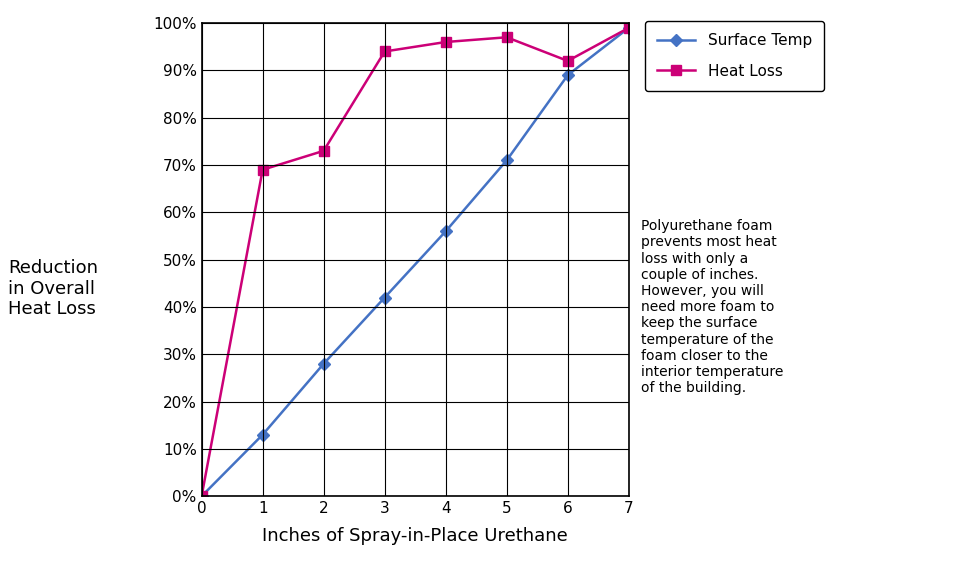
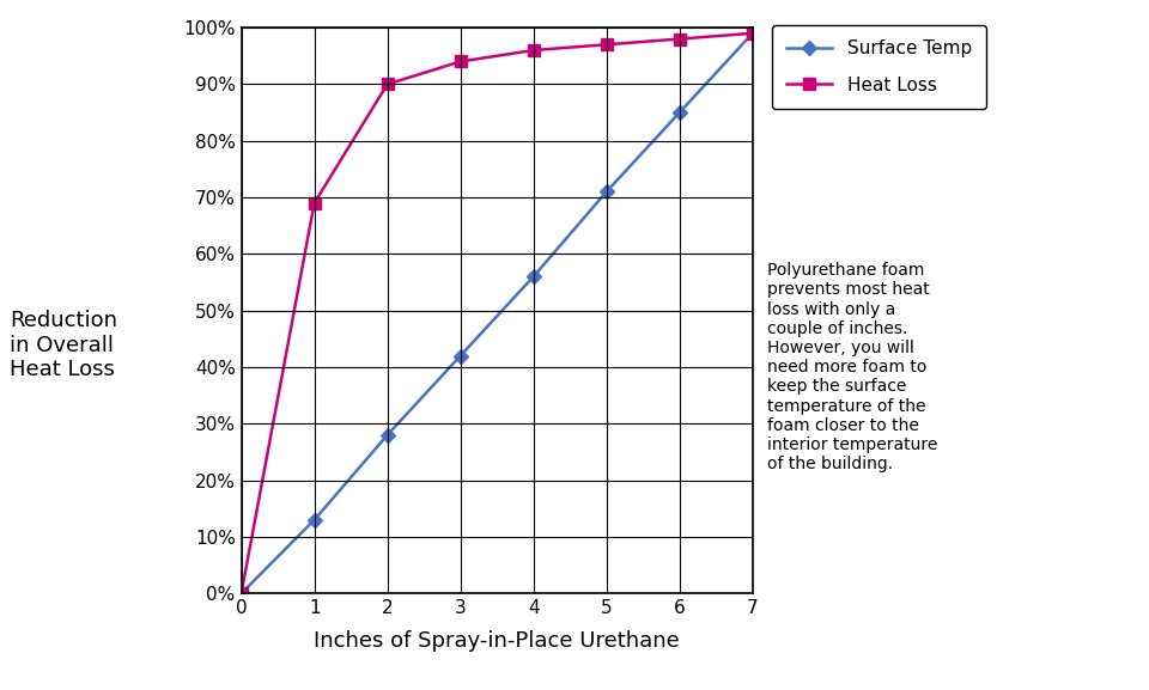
Heat Loss/2: 73% -> 90%
Surface Temp/6: 89% -> 85%
Heat Loss/6: 92% -> 98%
